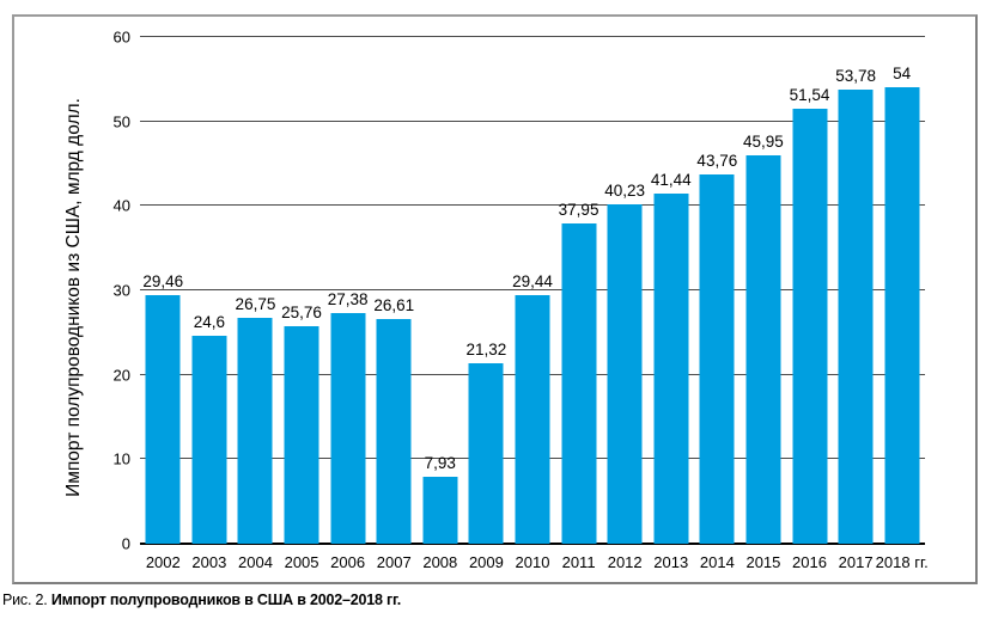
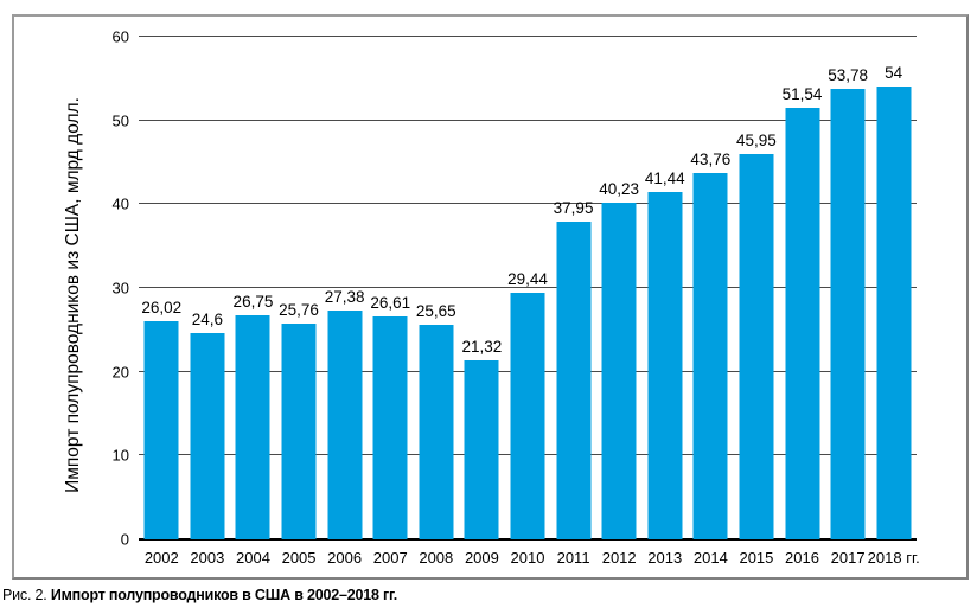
2002: 29,46 -> 26,02
2008: 7,93 -> 25,65
